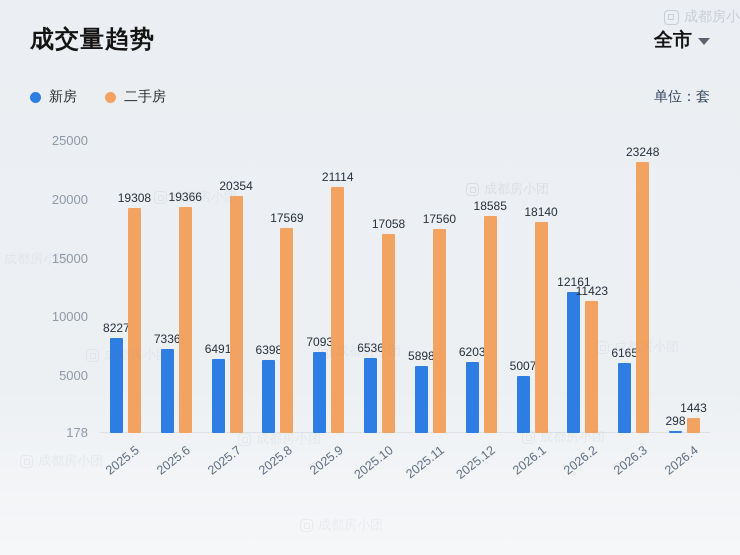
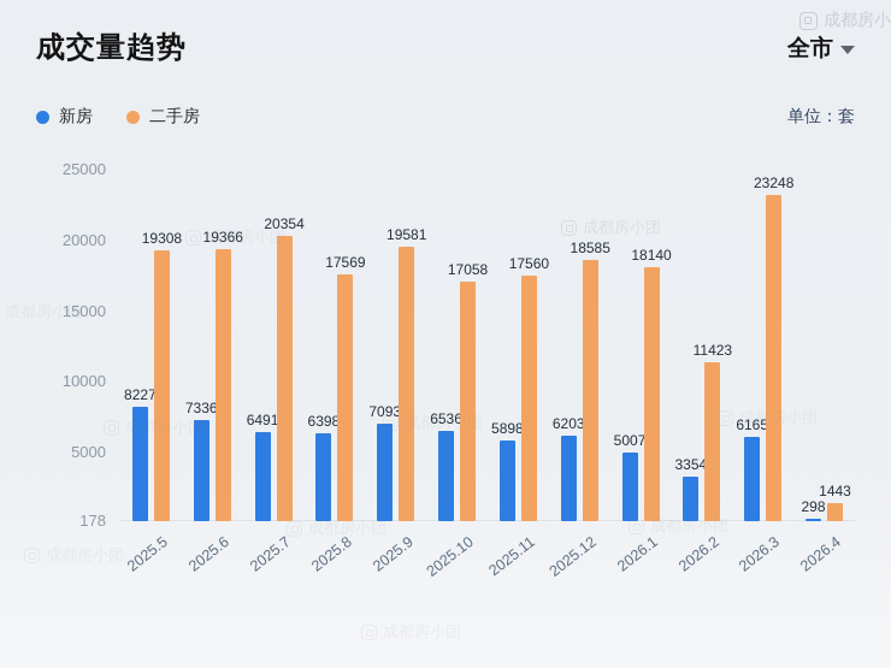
二手房/2025.9: 21114 -> 19581
新房/2026.2: 12161 -> 3354
